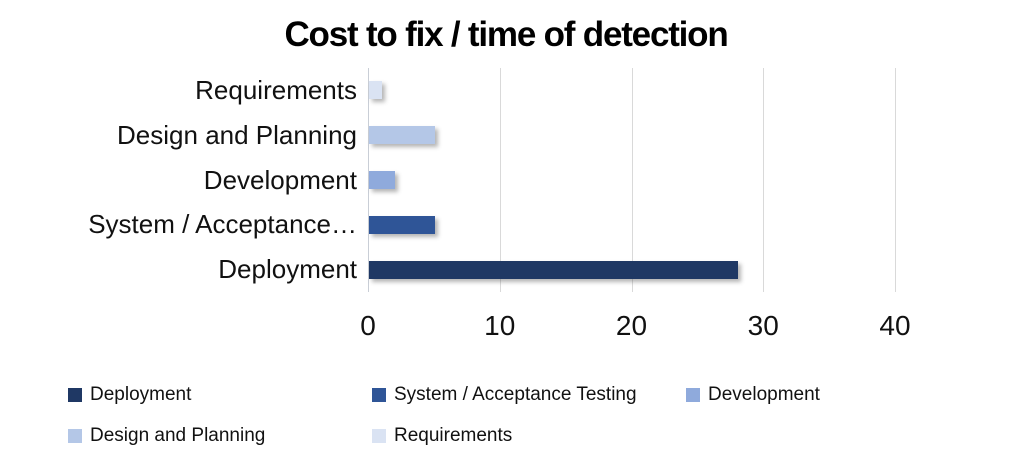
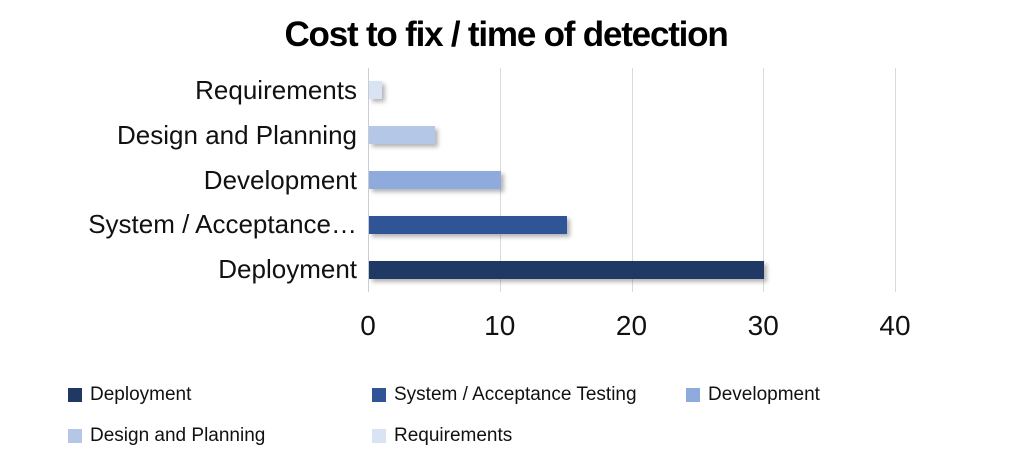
Development: 2 -> 10
System / Acceptance Testing: 5 -> 15
Deployment: 28 -> 30
